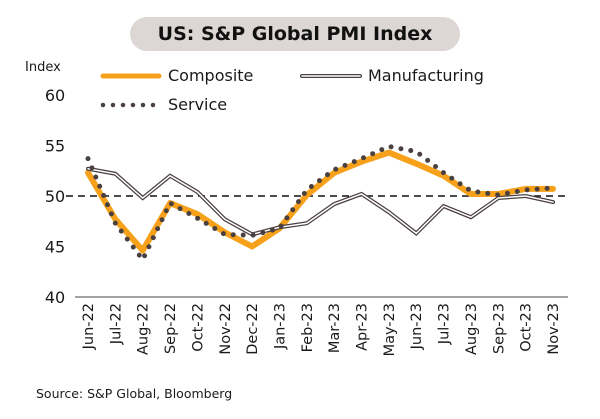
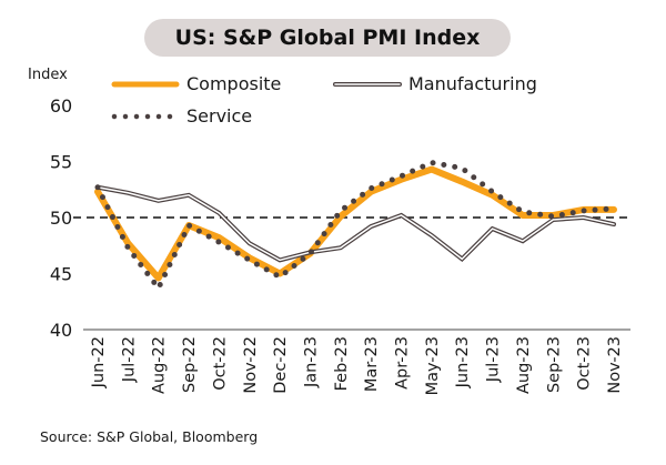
Service/Jun-22: 53.7 -> 52.7
Manufacturing/Aug-22: 49.8 -> 51.5
Service/Dec-22: 46.1 -> 44.7
